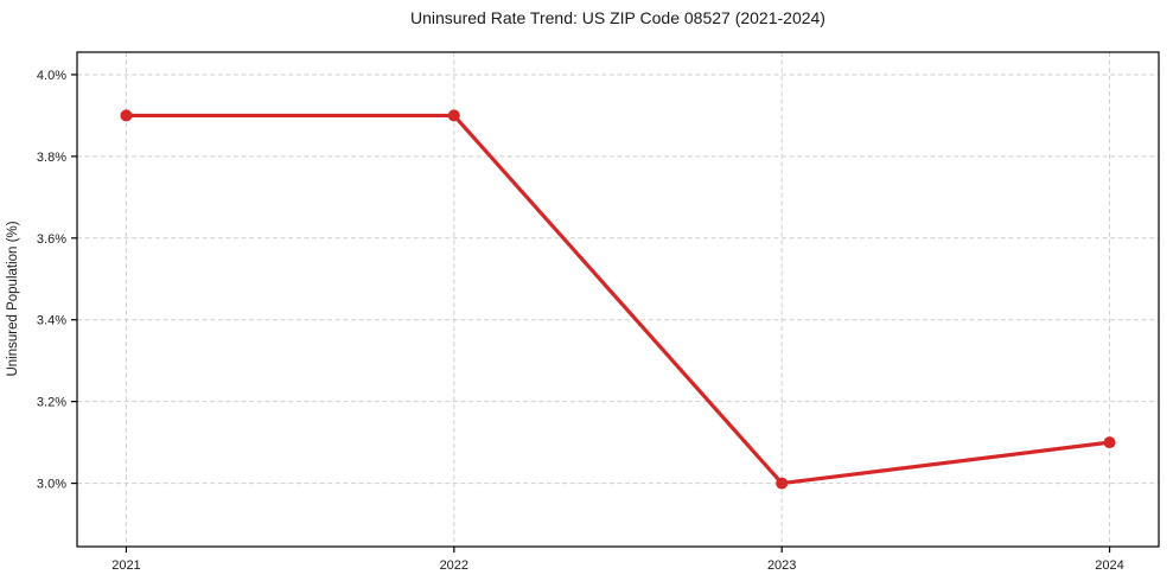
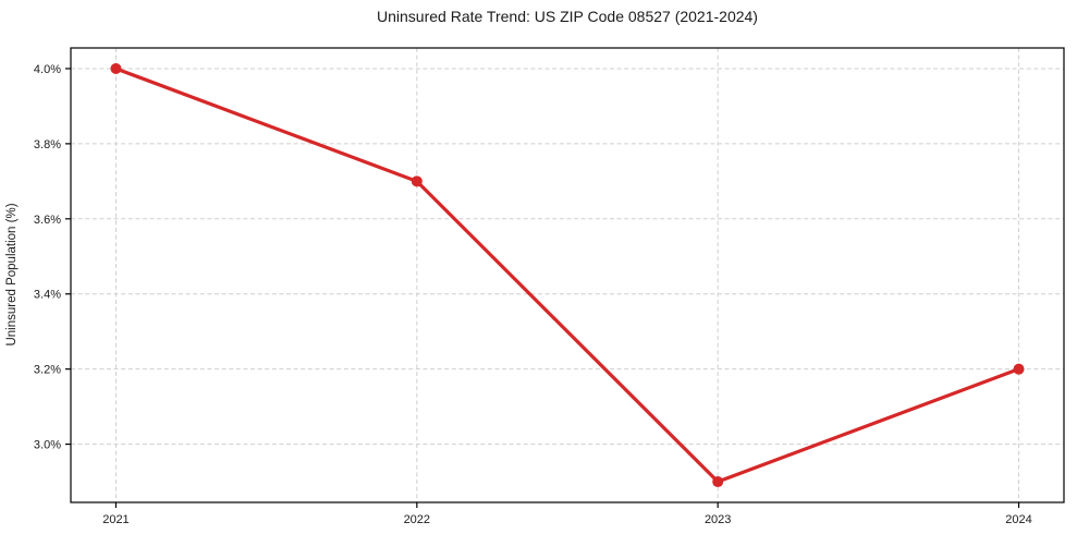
2021: 3.9% -> 4.0%
2022: 3.9% -> 3.7%
2023: 3.0% -> 2.9%
2024: 3.1% -> 3.2%
